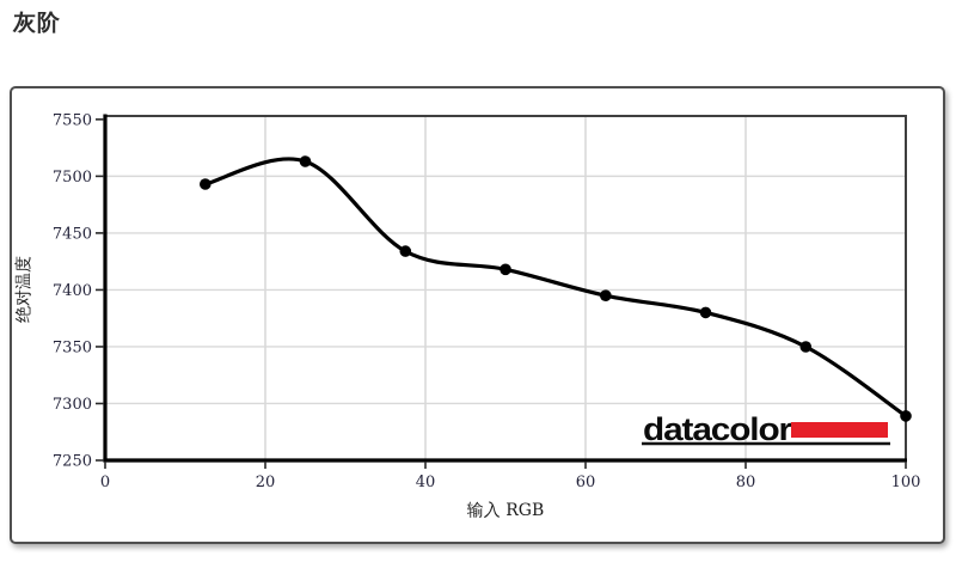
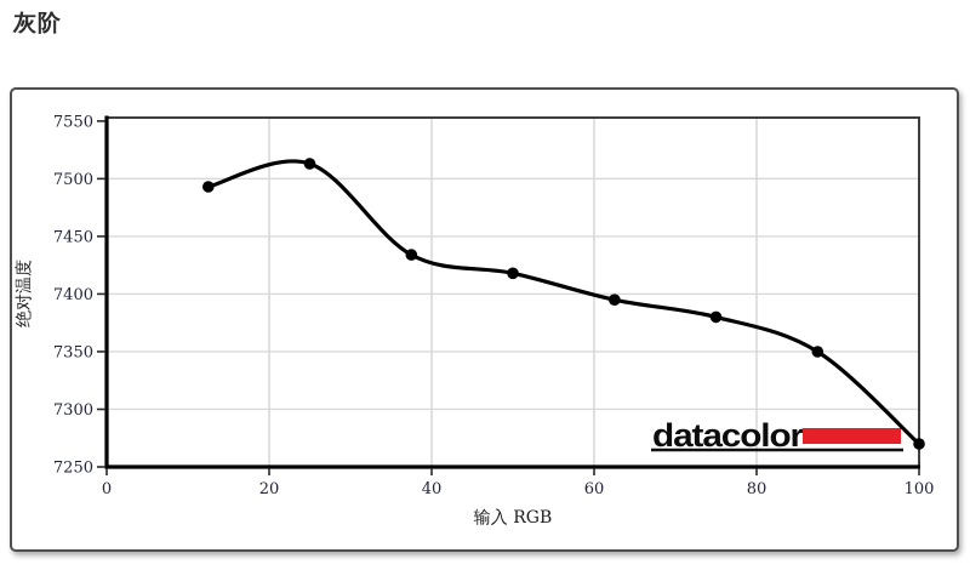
100: 7290 -> 7270
